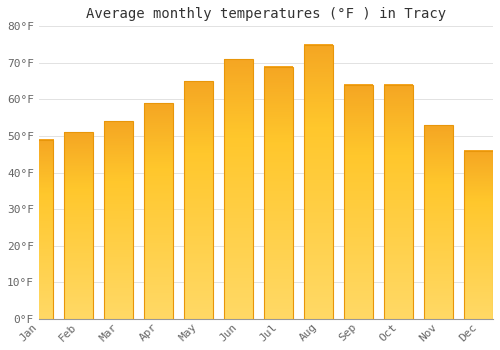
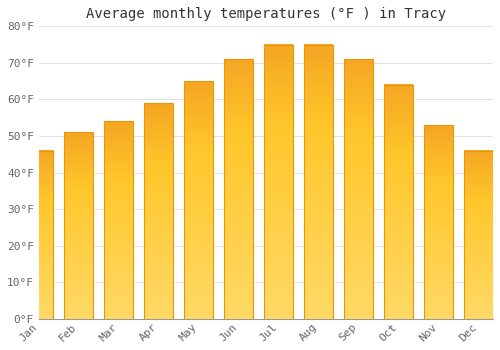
Jan: 49°F -> 46°F
Jul: 69°F -> 75°F
Sep: 64°F -> 71°F
